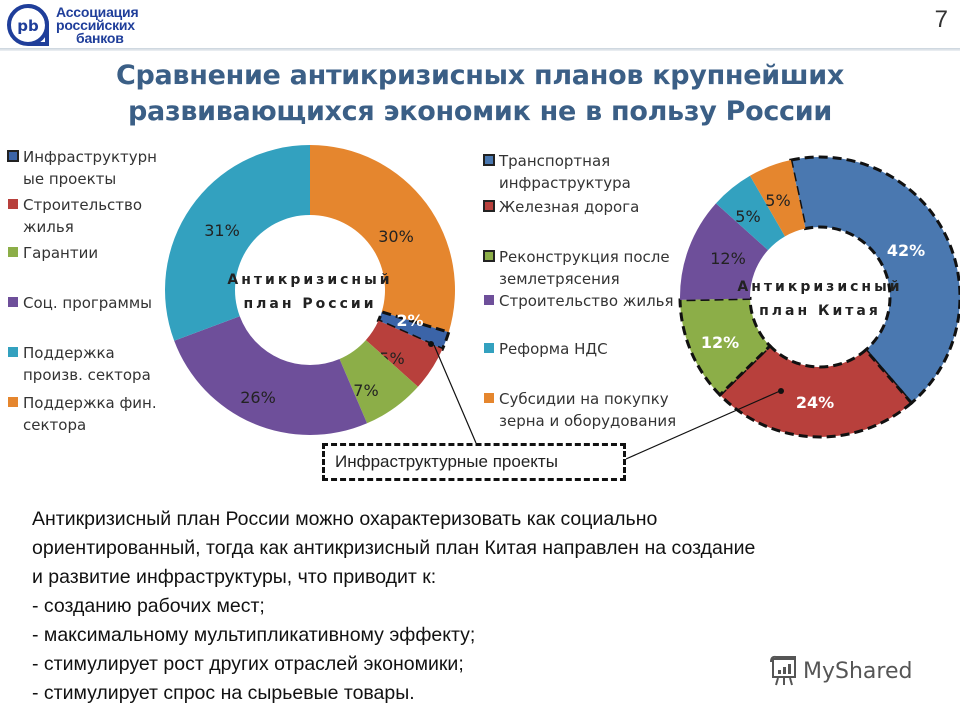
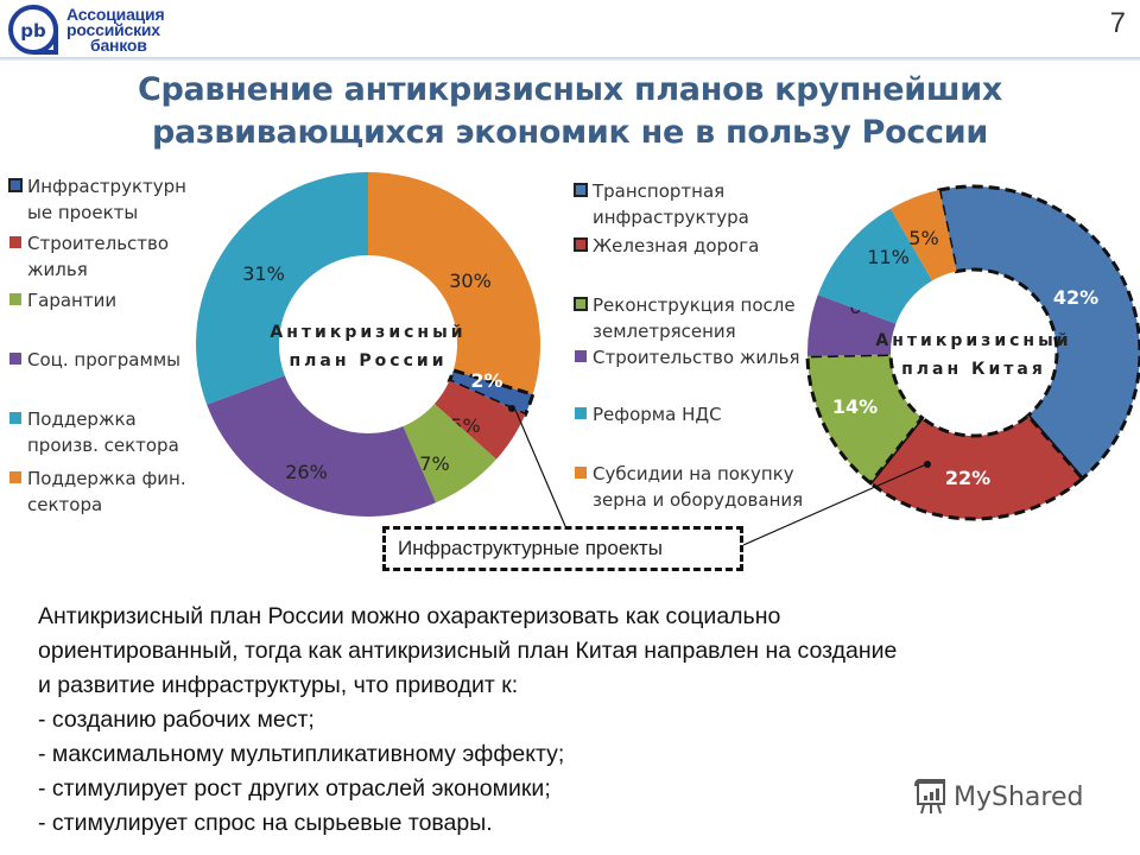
Антикризисный план Китая/Железная дорога: 24% -> 22%
Антикризисный план Китая/Реконструкция после землетрясения: 12% -> 14%
Антикризисный план Китая/Строительство жилья: 12% -> 6%
Антикризисный план Китая/Реформа НДС: 5% -> 11%
